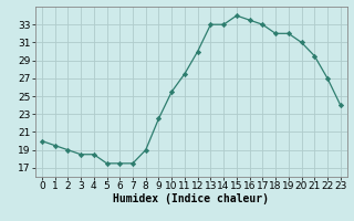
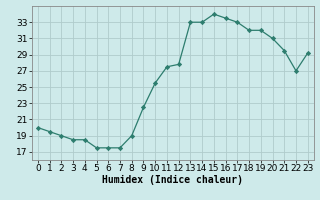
12: 30.0 -> 27.8
23: 24.0 -> 29.2
